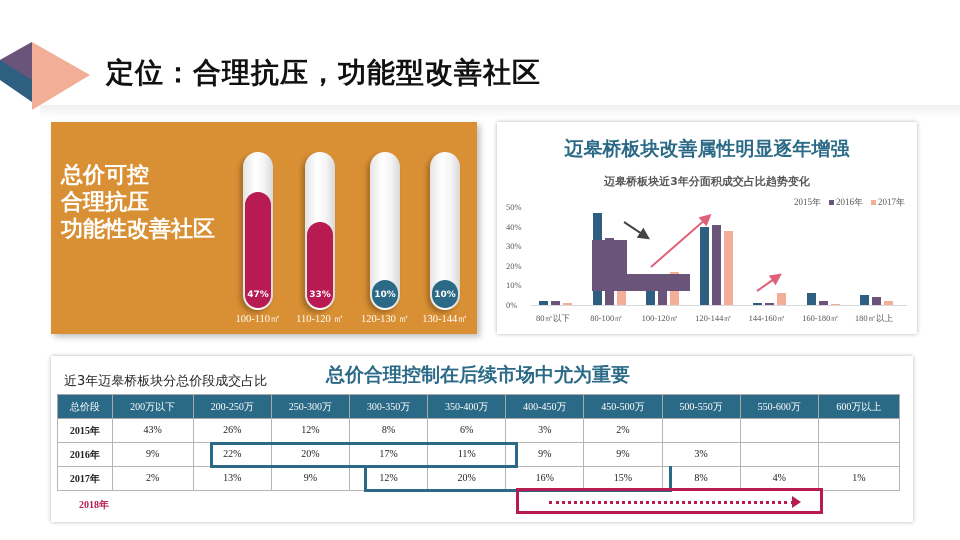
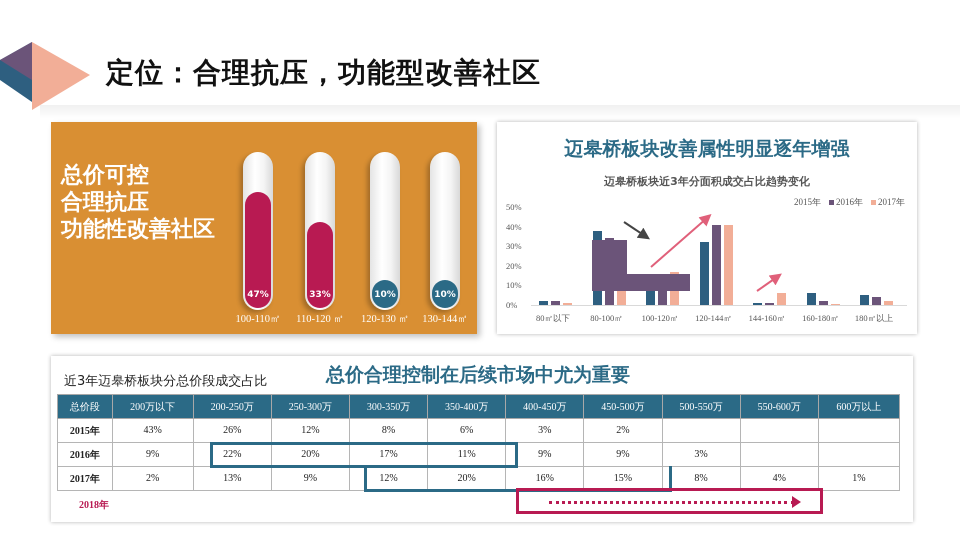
2015年/80-100㎡: 47% -> 38%
2015年/120-144㎡: 40% -> 32%
2017年/120-144㎡: 38% -> 41%
